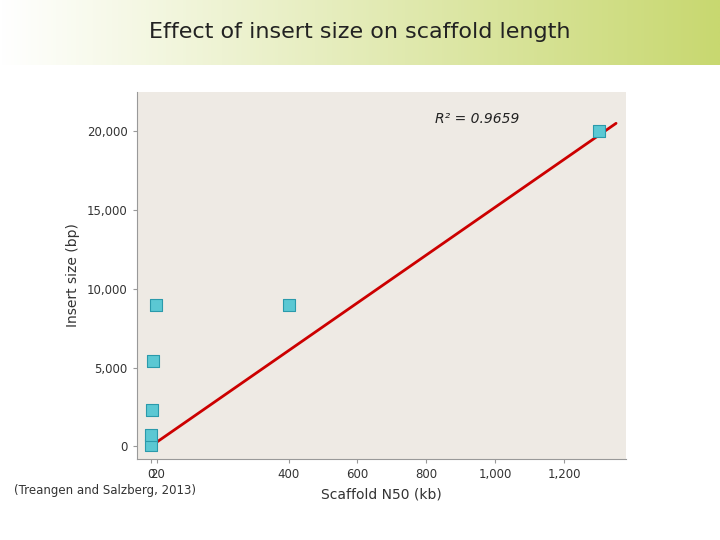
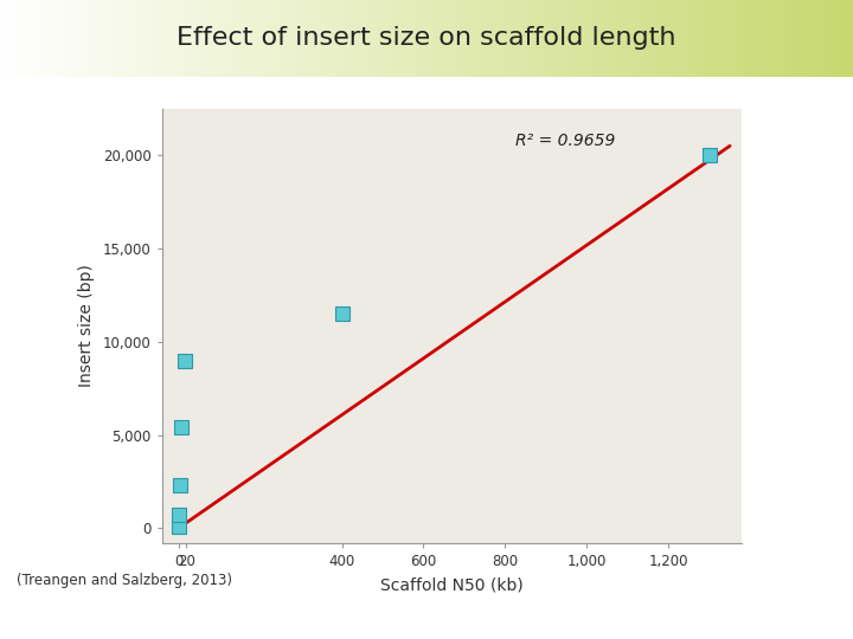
400: 9,000 -> 11,500
